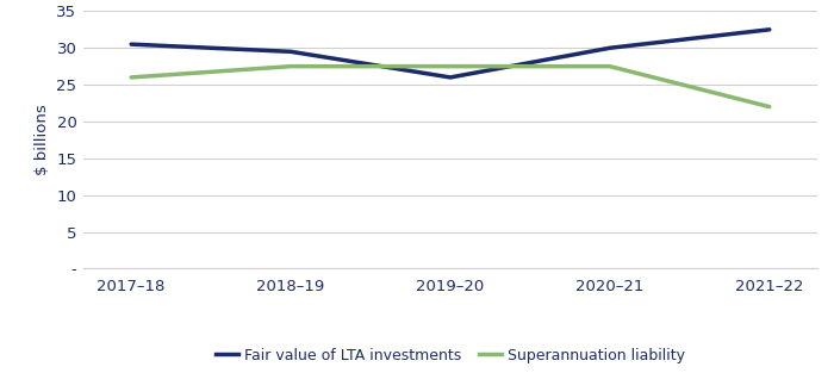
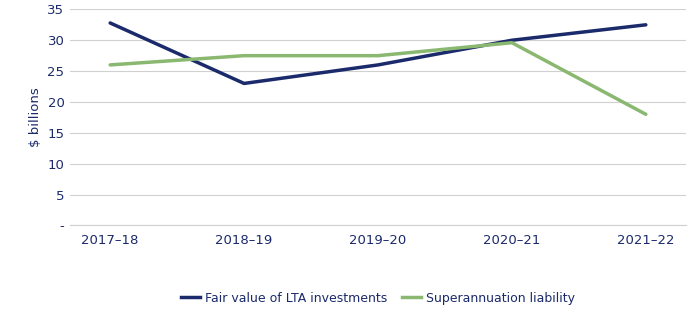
Fair value of LTA investments/2017–18: 30.5 -> 32.8
Fair value of LTA investments/2018–19: 29.5 -> 23.0
Superannuation liability/2020–21: 27.5 -> 29.6
Superannuation liability/2021–22: 22.0 -> 18.0
